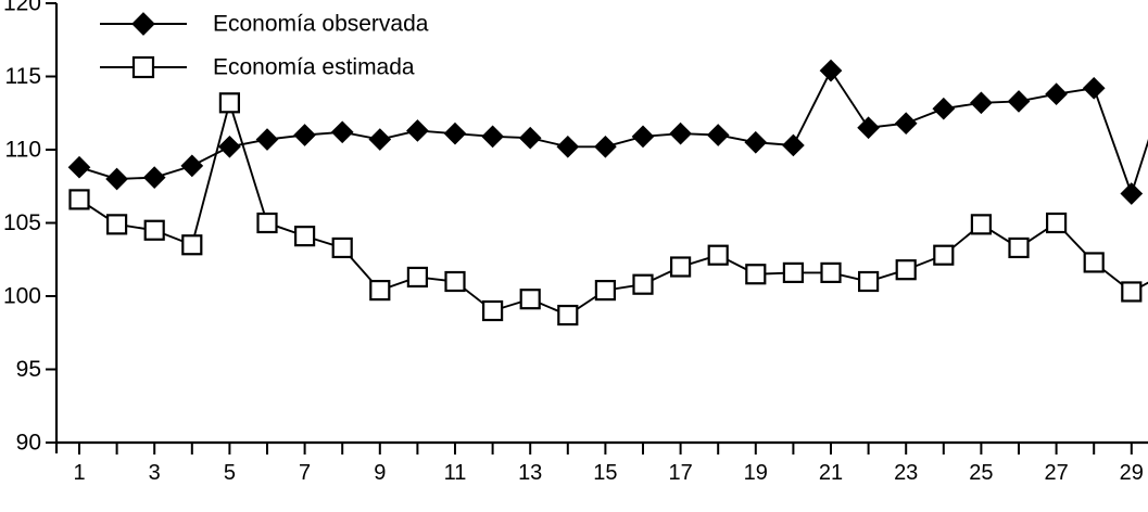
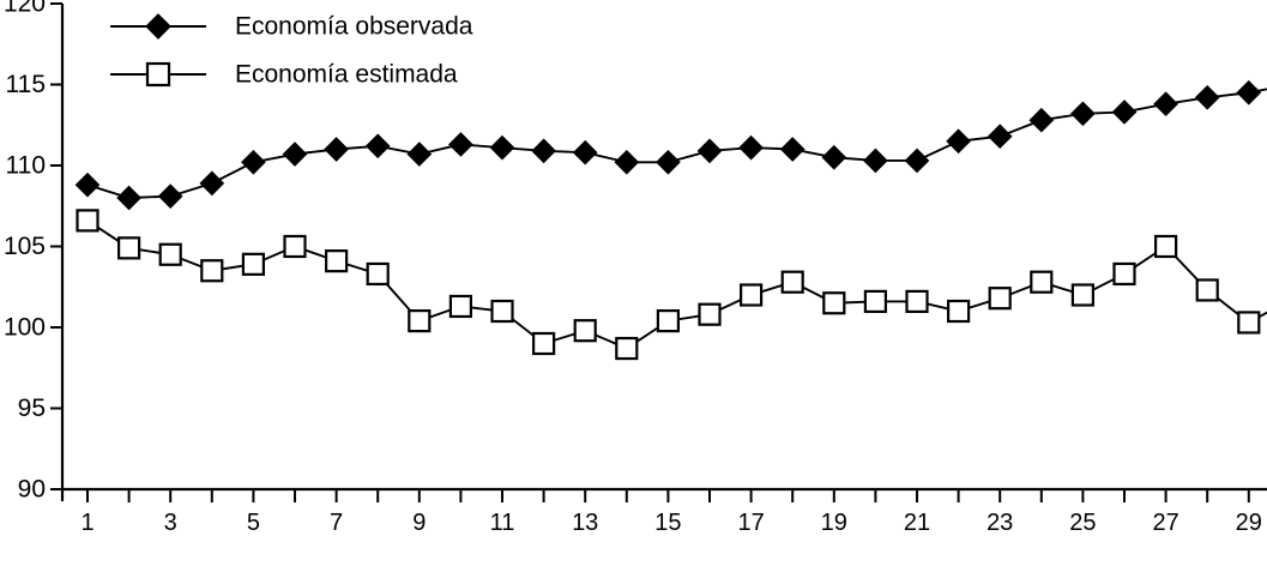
Economía estimada/5: 113.2 -> 103.9
Economía observada/21: 115.4 -> 110.3
Economía estimada/25: 104.9 -> 102.0
Economía observada/29: 107.0 -> 114.5
